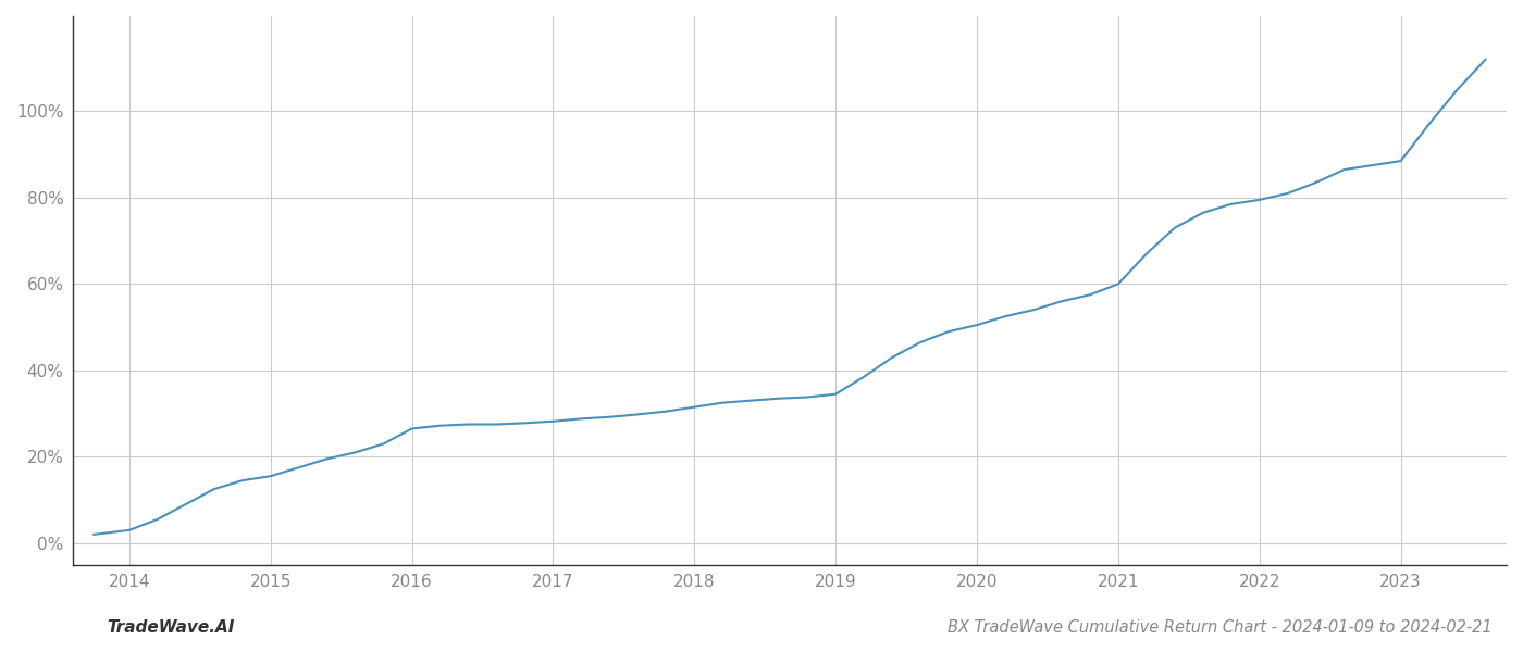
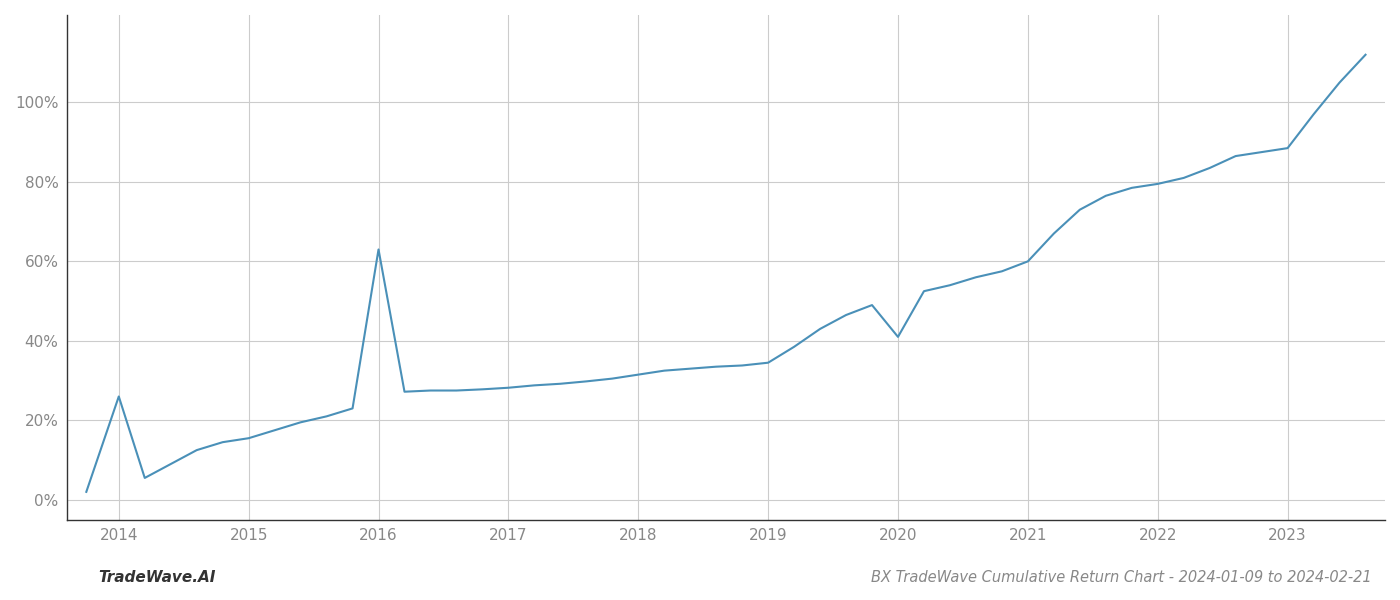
2014: 3.0% -> 26.0%
2016: 26.5% -> 63.0%
2020: 50.5% -> 41.0%
